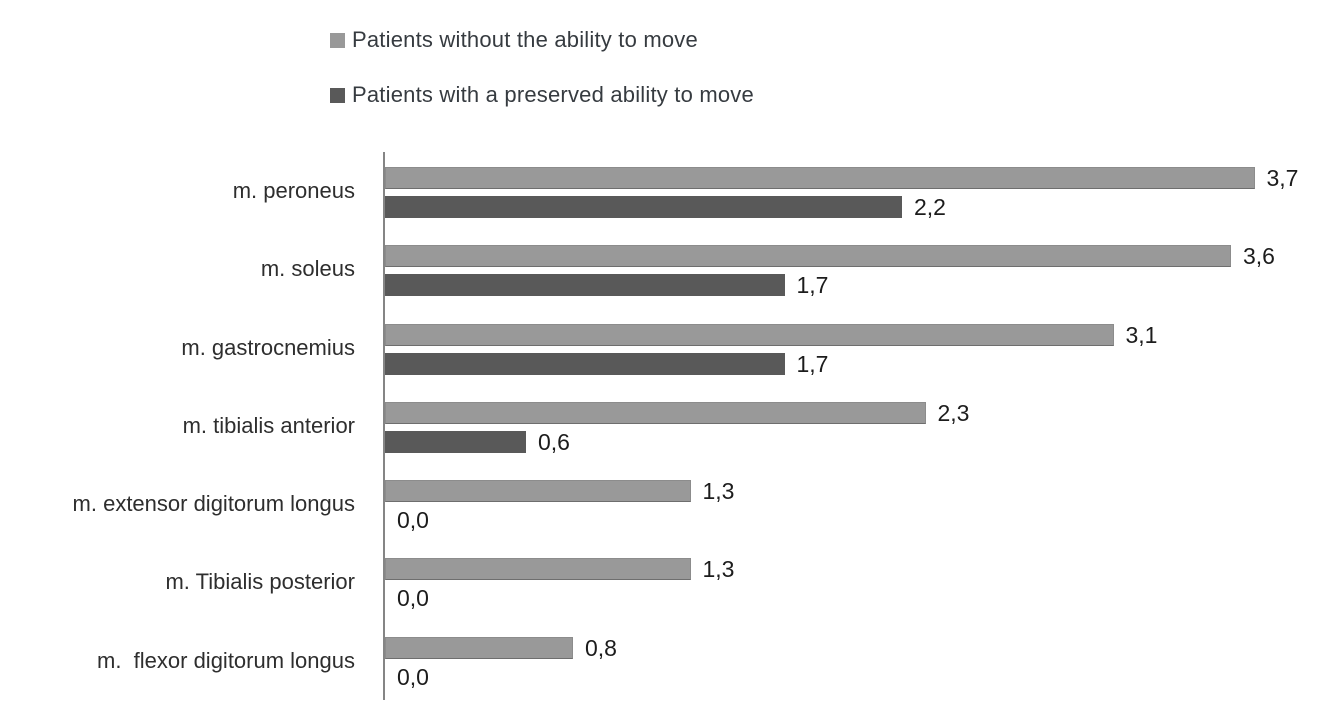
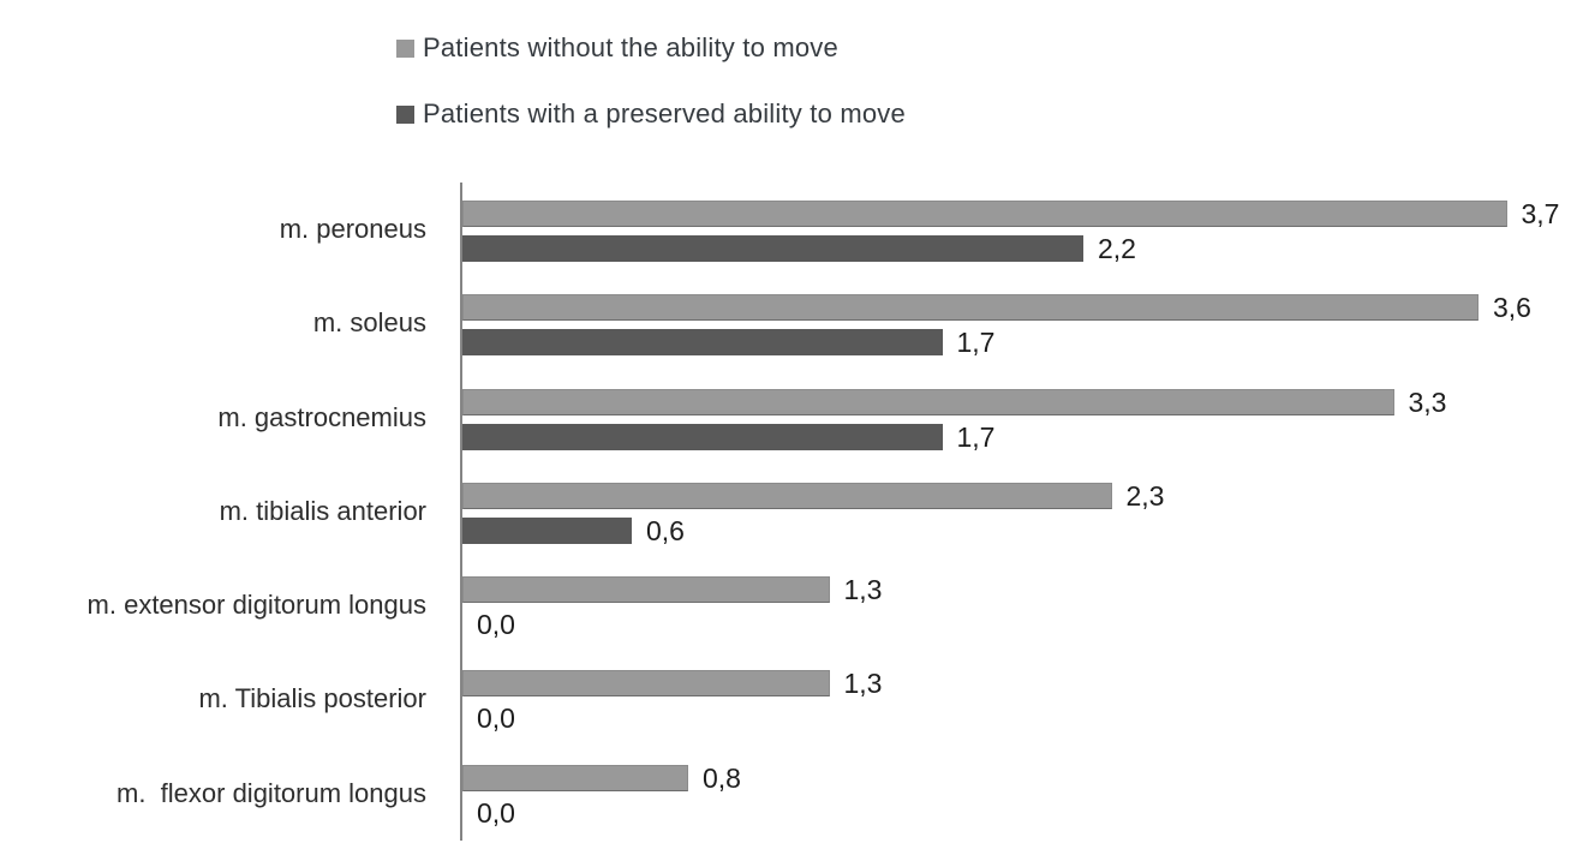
Patients without the ability to move/m. gastrocnemius: 3,1 -> 3,3
